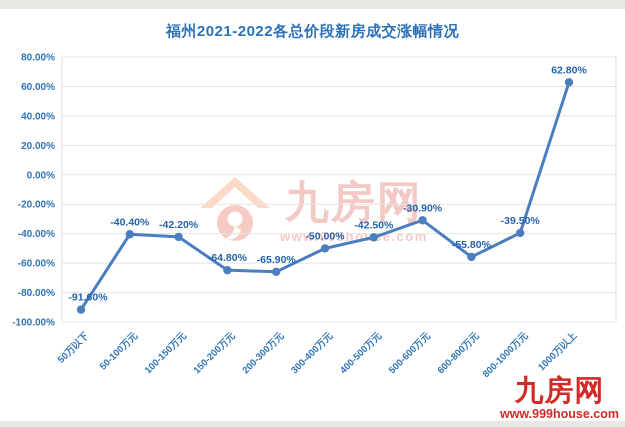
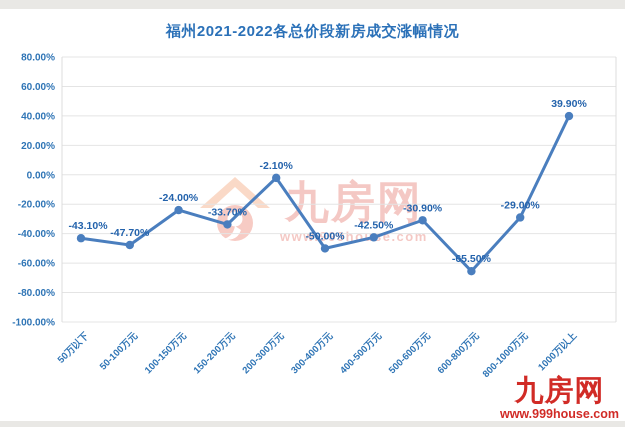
50万以下: -91.60% -> -43.10%
50-100万元: -40.40% -> -47.70%
100-150万元: -42.20% -> -24.00%
150-200万元: -64.80% -> -33.70%
200-300万元: -65.90% -> -2.10%
600-800万元: -55.80% -> -65.50%
800-1000万元: -39.50% -> -29.00%
1000万以上: 62.80% -> 39.90%
